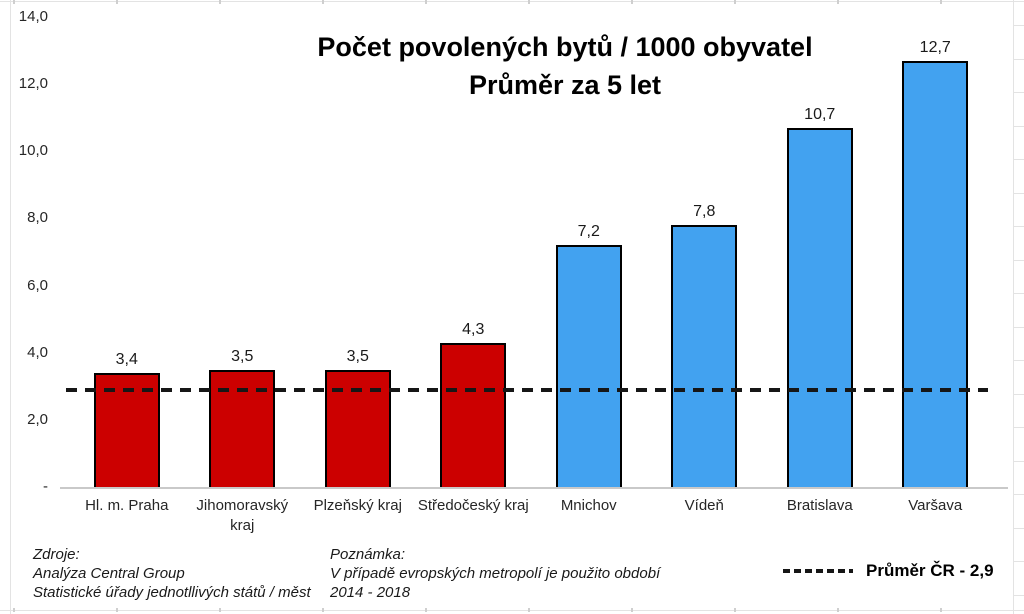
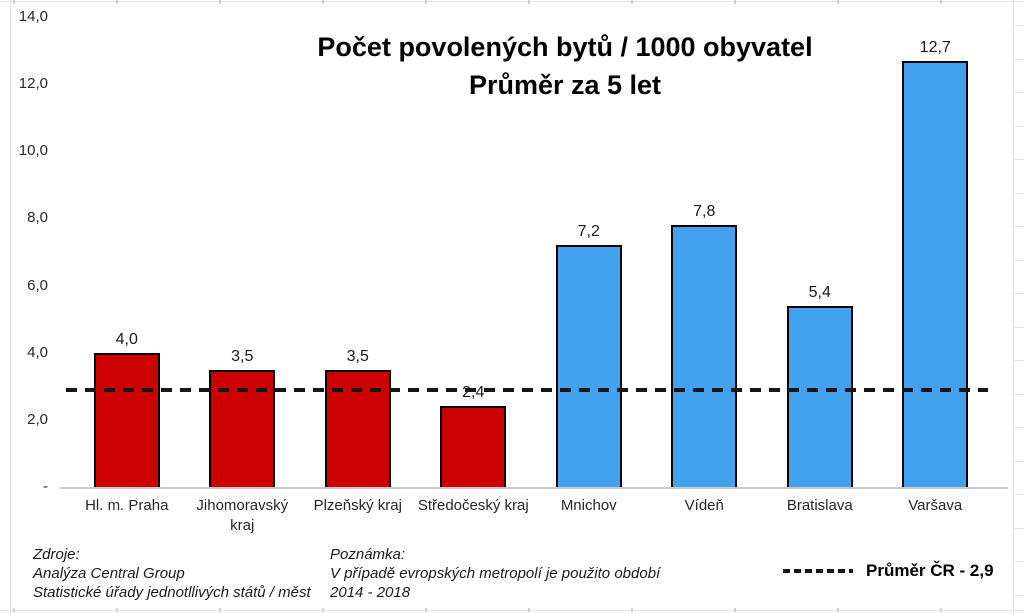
Hl. m. Praha: 3,4 -> 4,0
Středočeský kraj: 4,3 -> 2,4
Bratislava: 10,7 -> 5,4
